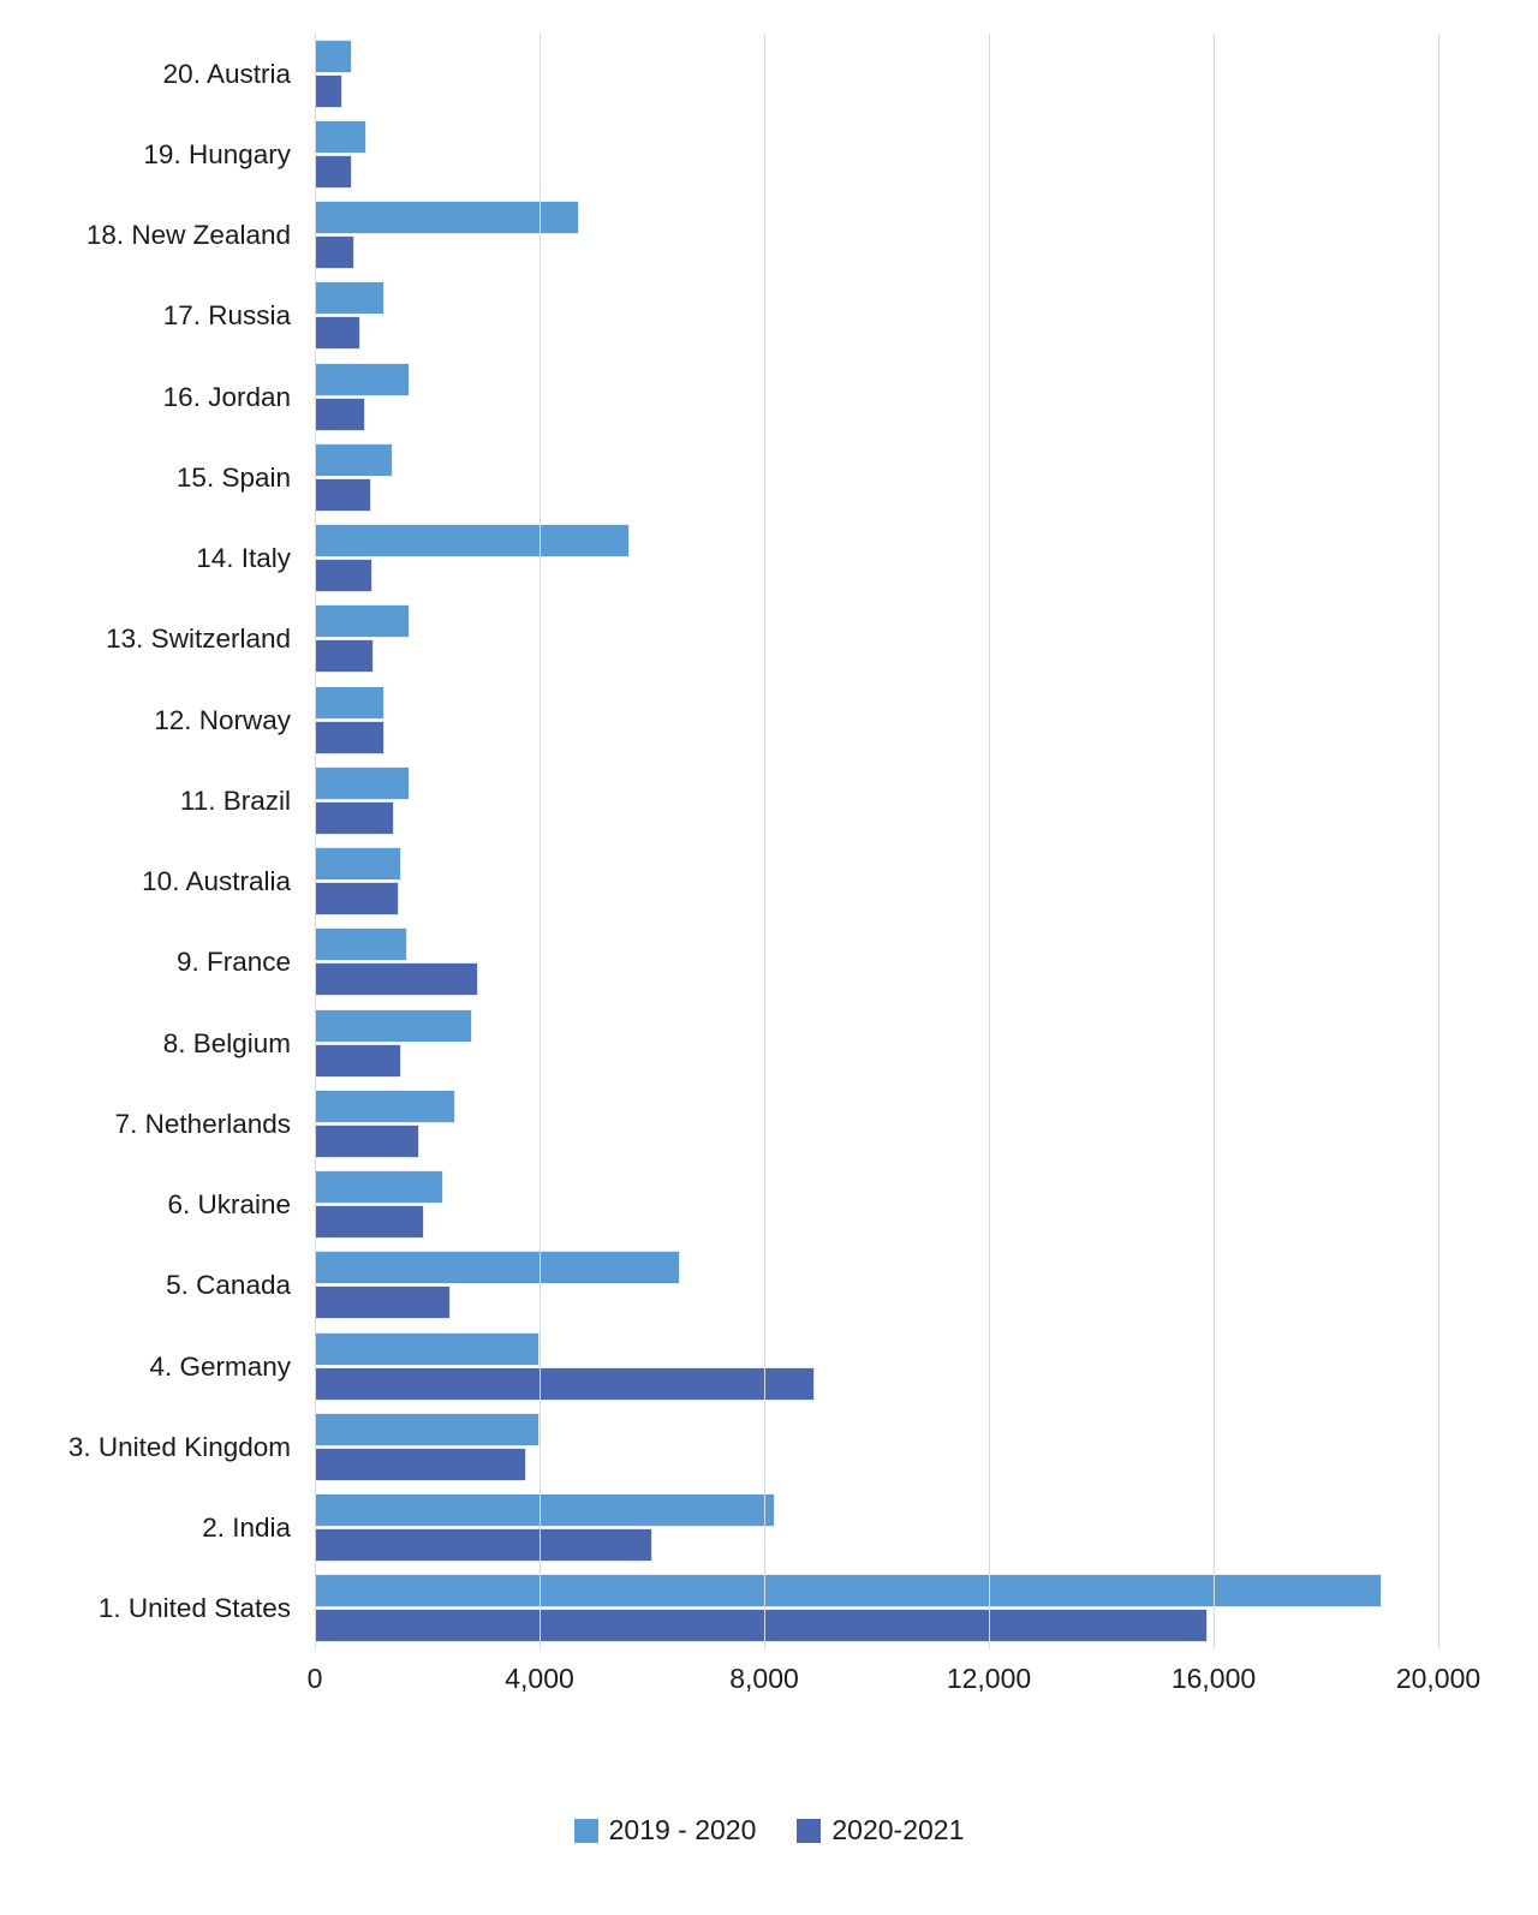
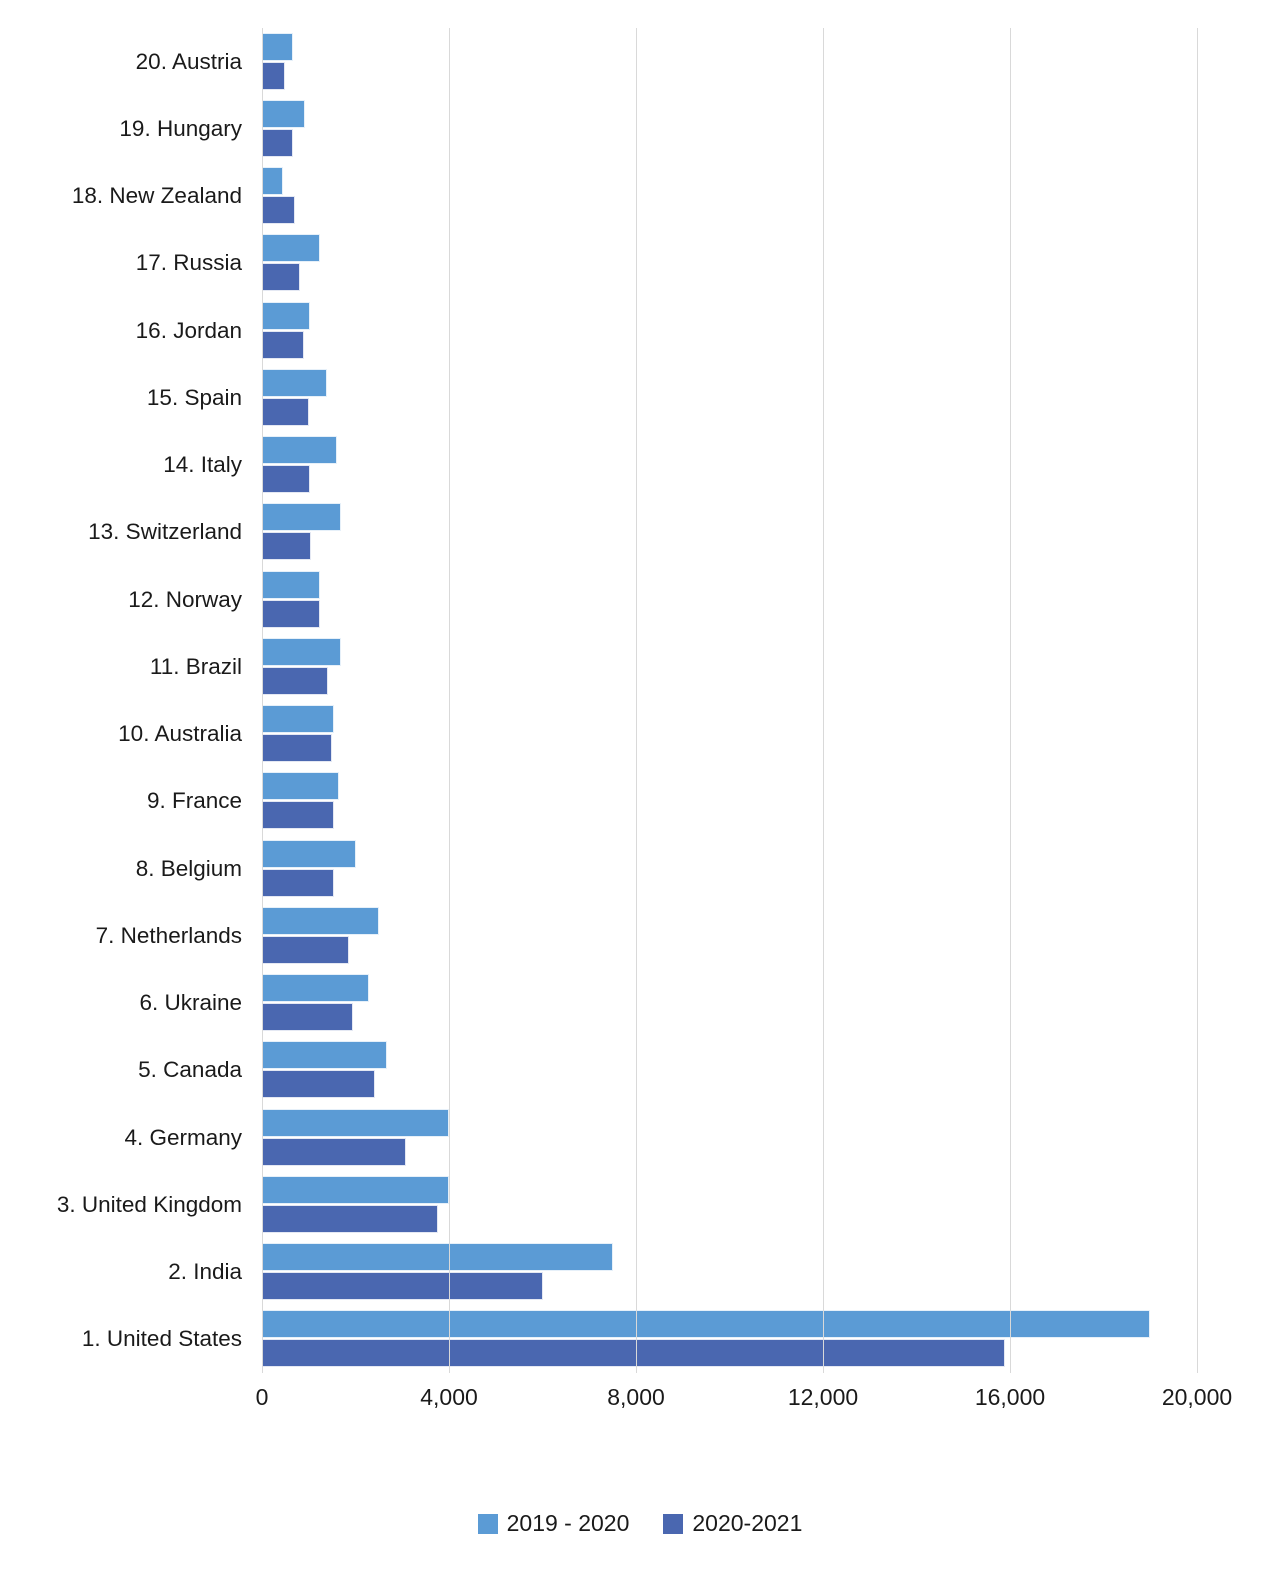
2019 - 2020/18. New Zealand: 4700 -> 400
2019 - 2020/16. Jordan: 1700 -> 1000
2019 - 2020/14. Italy: 5600 -> 1600
2020-2021/9. France: 2900 -> 1500
2019 - 2020/8. Belgium: 2800 -> 2000
2019 - 2020/5. Canada: 6500 -> 2700
2020-2021/4. Germany: 8900 -> 3100
2019 - 2020/2. India: 8200 -> 7500
